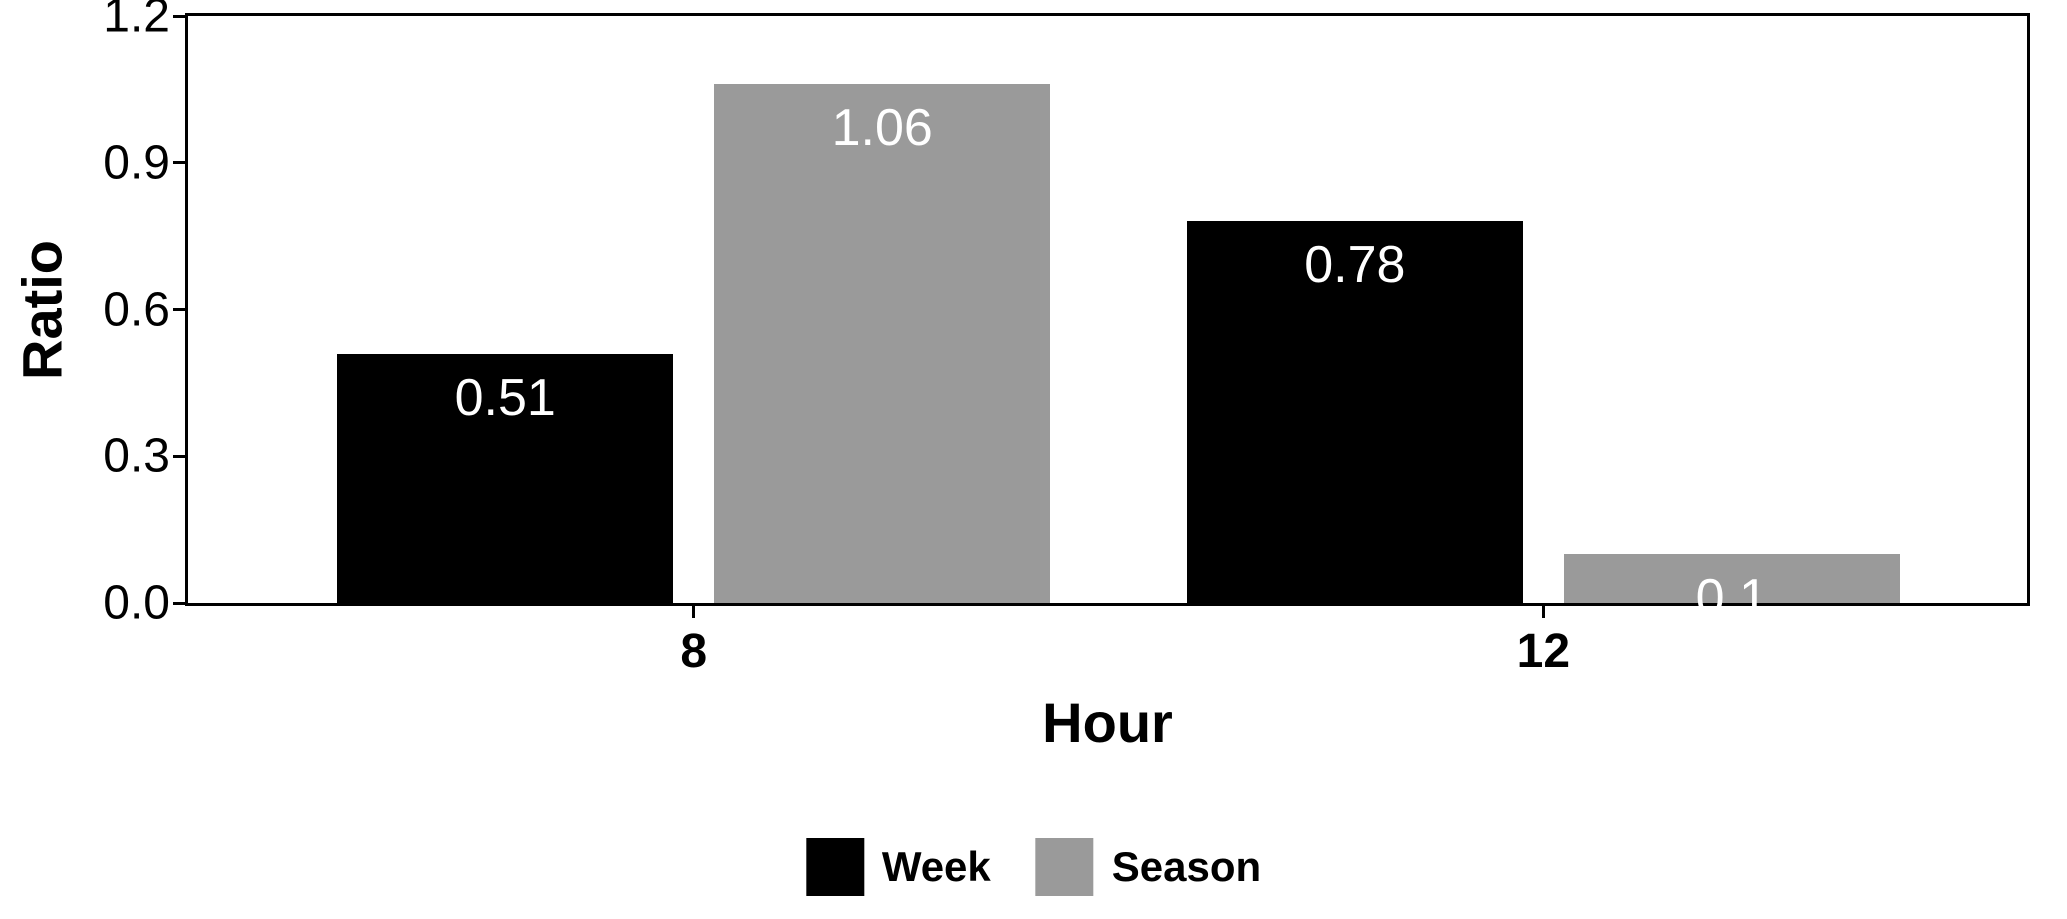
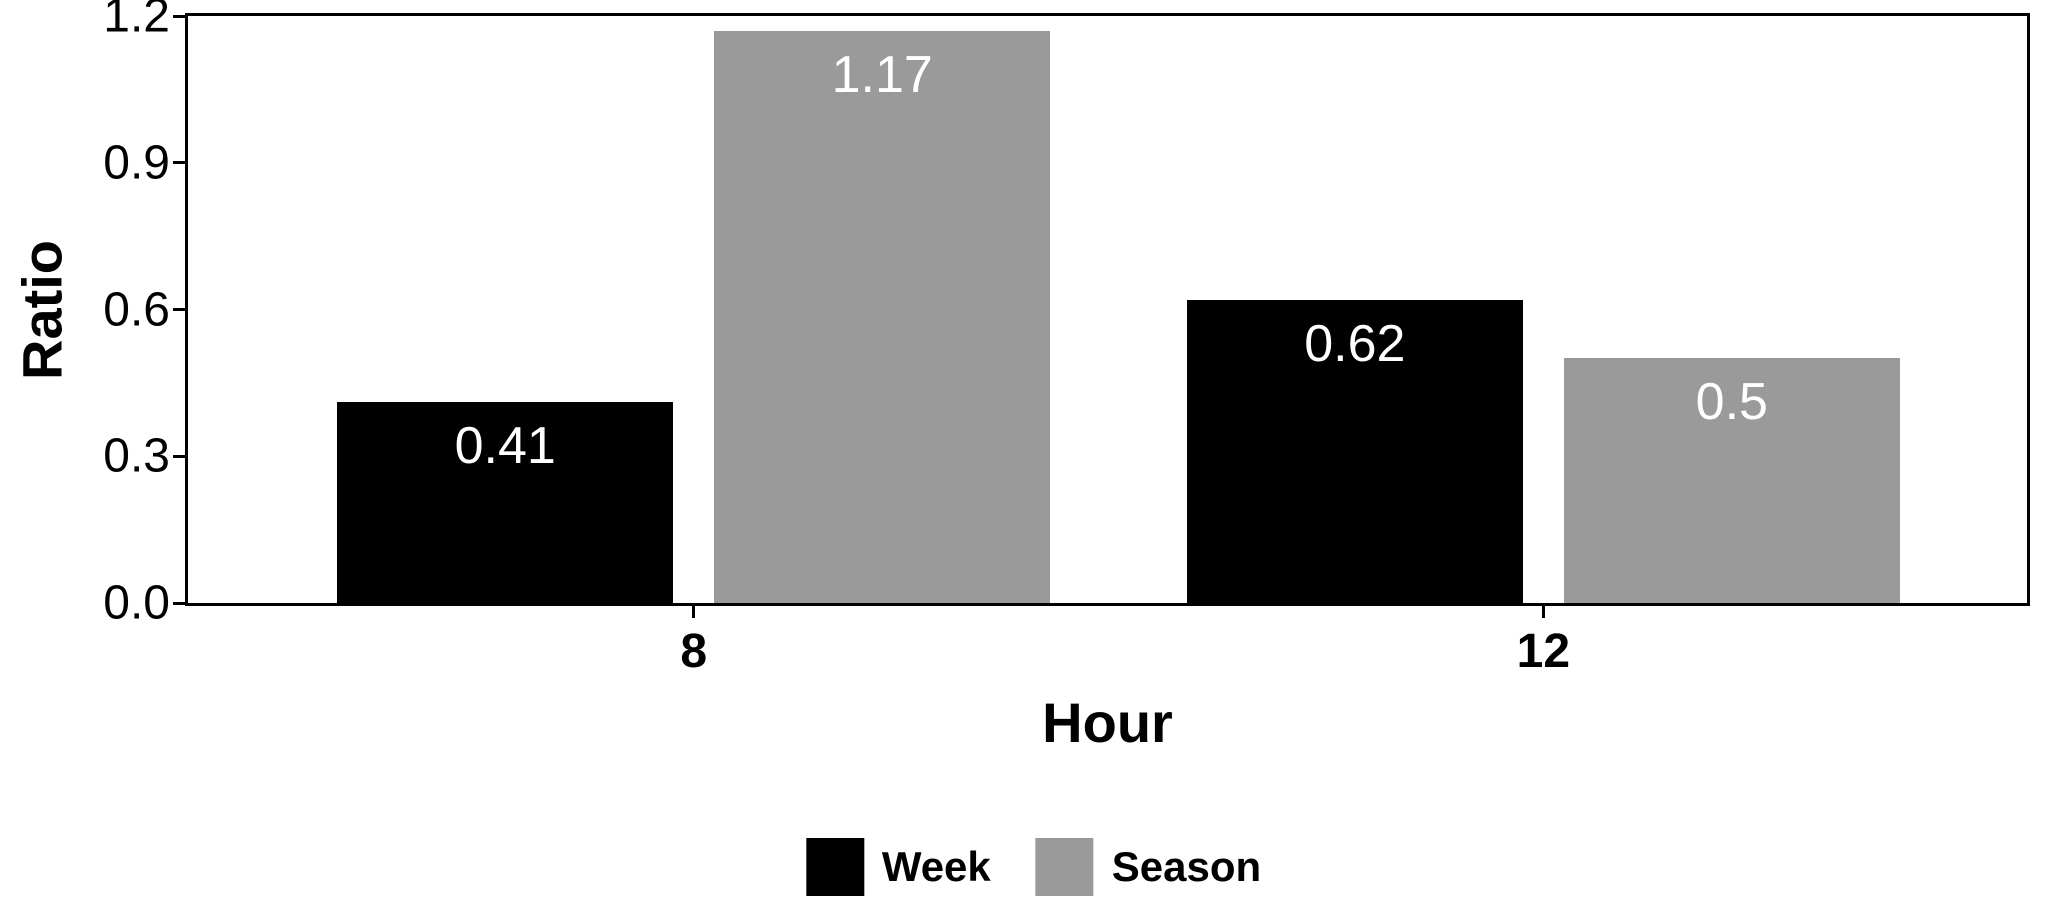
Week/8: 0.51 -> 0.41
Season/8: 1.06 -> 1.17
Week/12: 0.78 -> 0.62
Season/12: 0.1 -> 0.5
